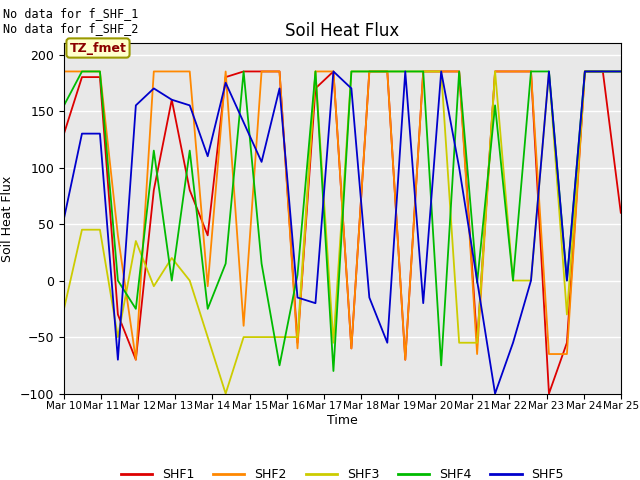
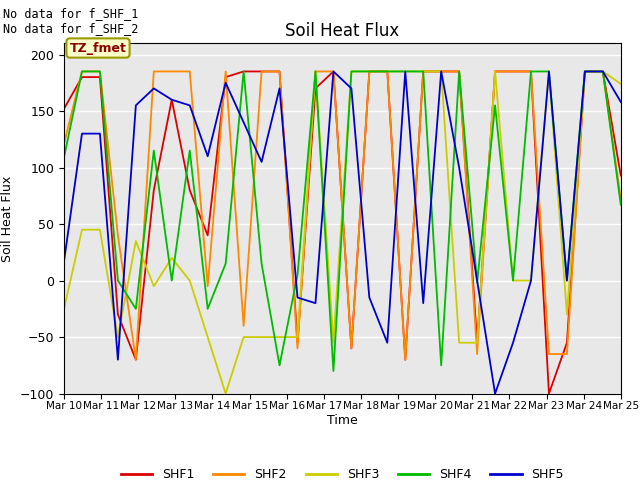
SHF1/Mar 10: 130 -> 152
SHF2/Mar 10: 185 -> 121
SHF4/Mar 10: 155 -> 109
SHF5/Mar 10: 55 -> 17
SHF1/Mar 25: 60 -> 93
SHF2/Mar 25: 185 -> 72
SHF3/Mar 25: 185 -> 174
SHF4/Mar 25: 185 -> 67
SHF5/Mar 25: 185 -> 158
